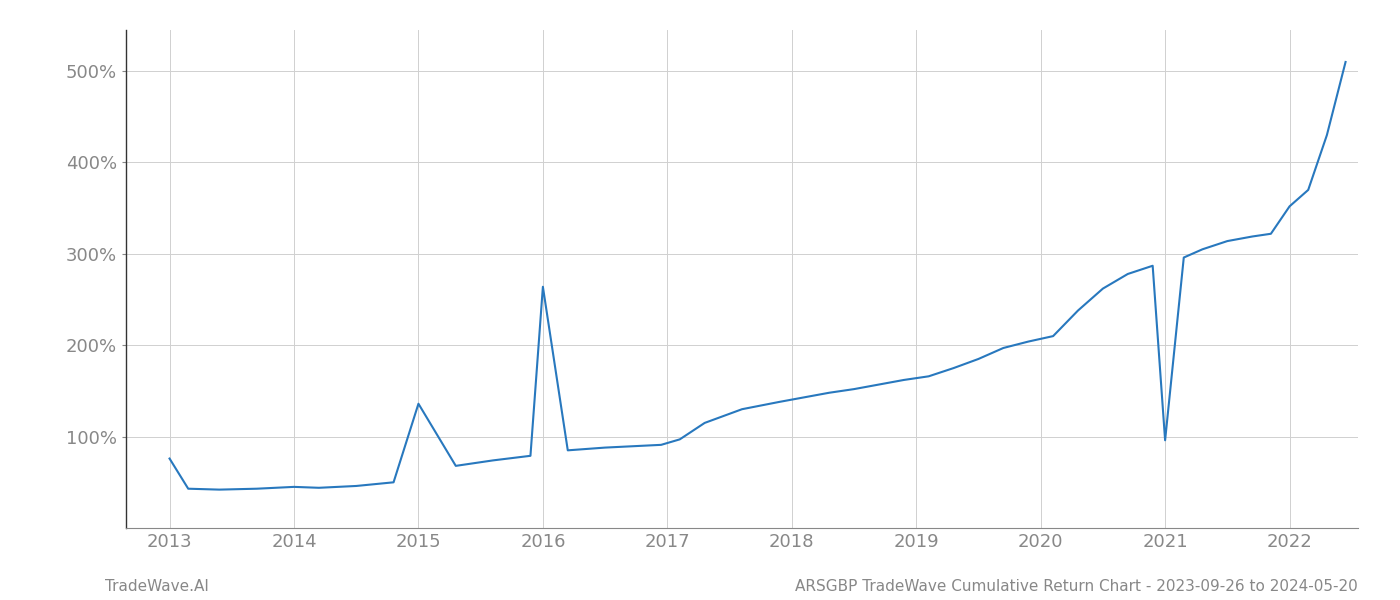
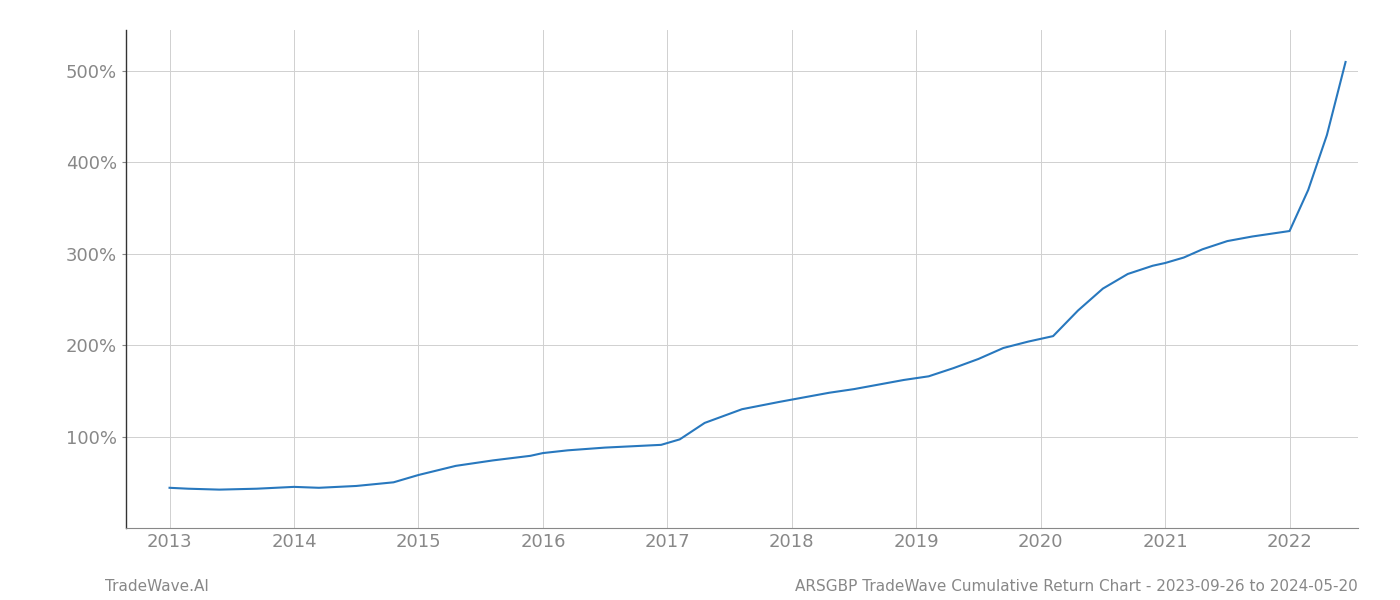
2013: 76% -> 44%
2015: 136% -> 58%
2016: 264% -> 82%
2021: 96% -> 290%
2022: 352% -> 325%
